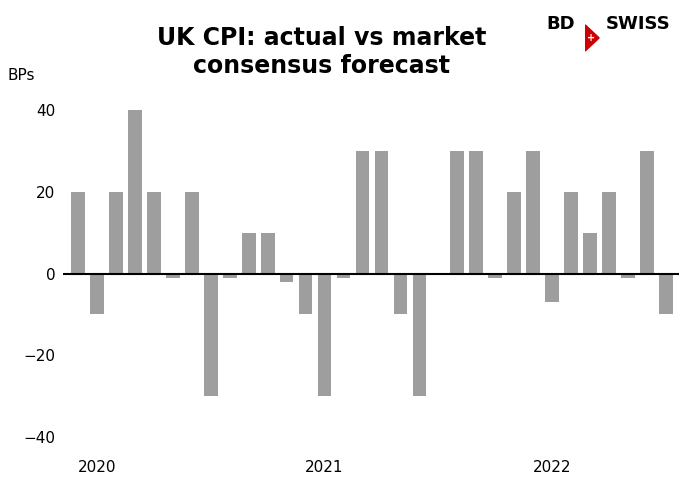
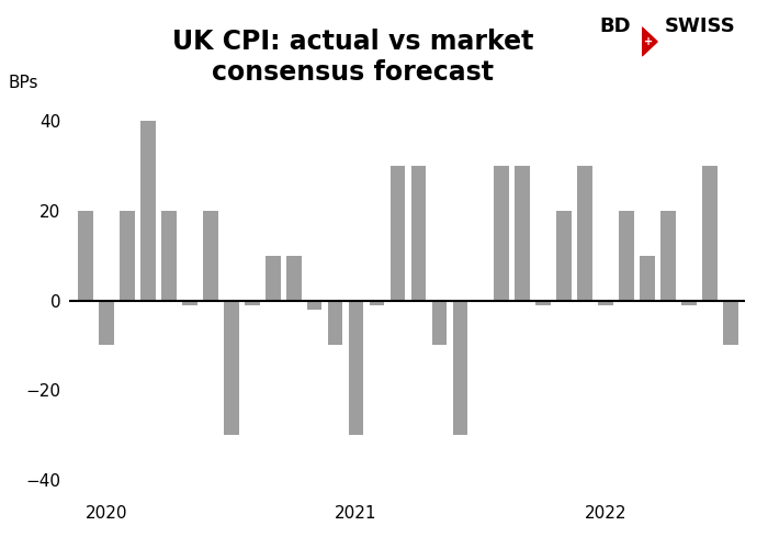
2022: -7 -> -1
